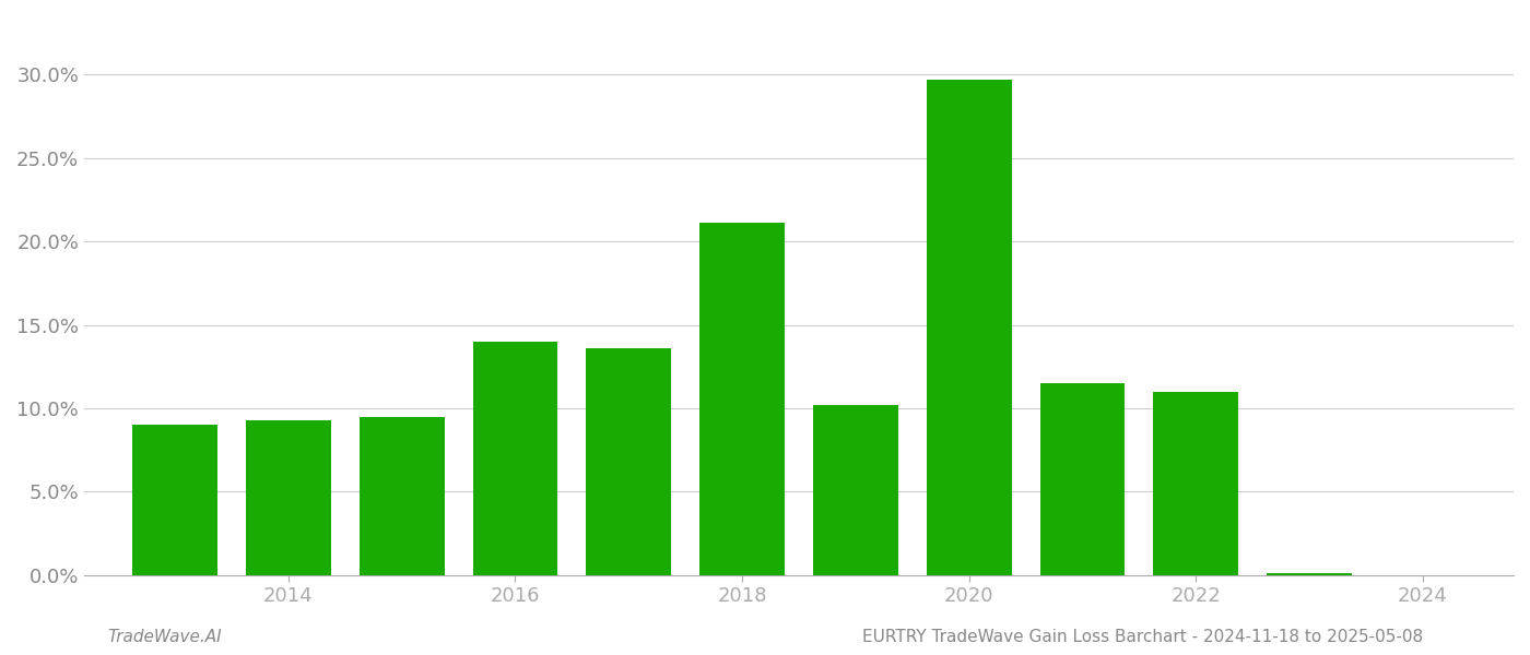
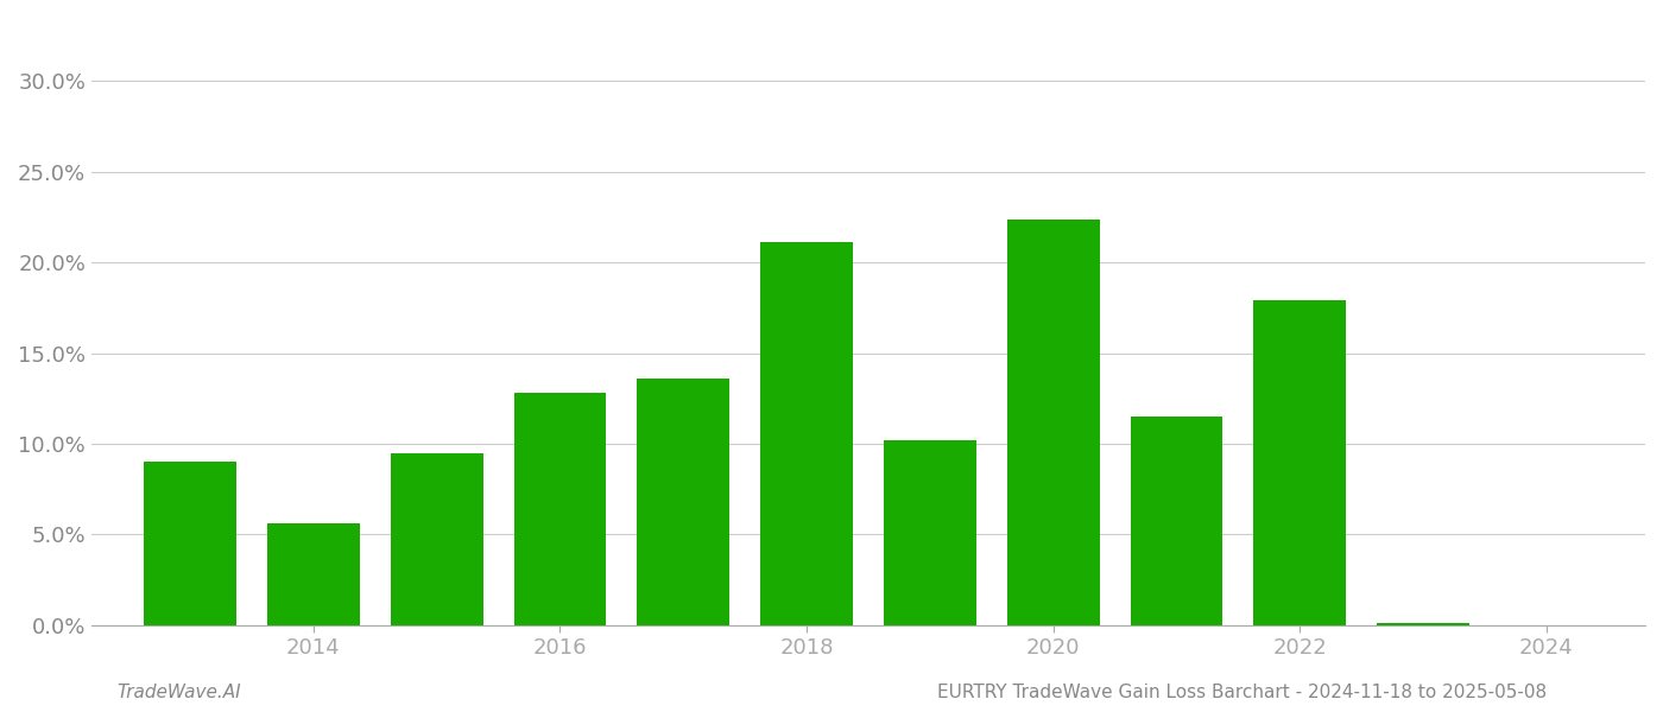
2014: 9.3% -> 5.6%
2016: 14.0% -> 12.8%
2020: 29.7% -> 22.4%
2022: 11.0% -> 17.9%
